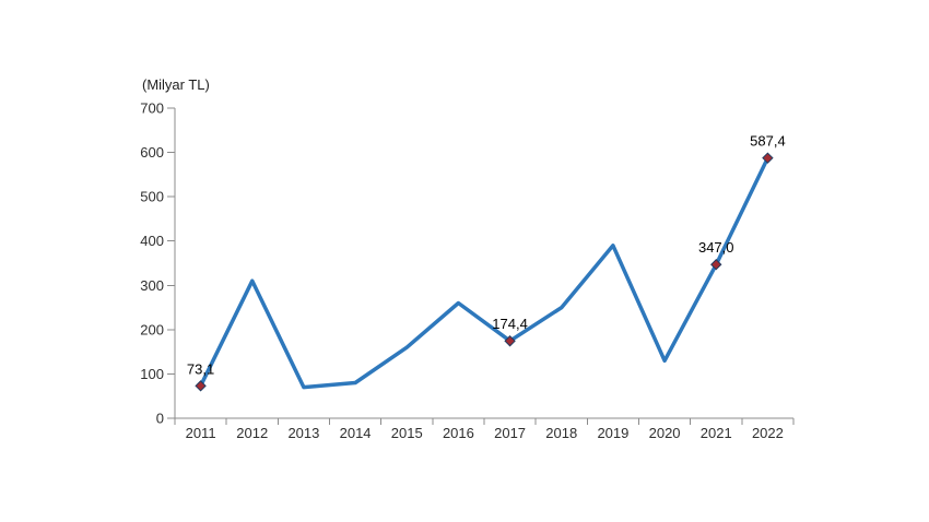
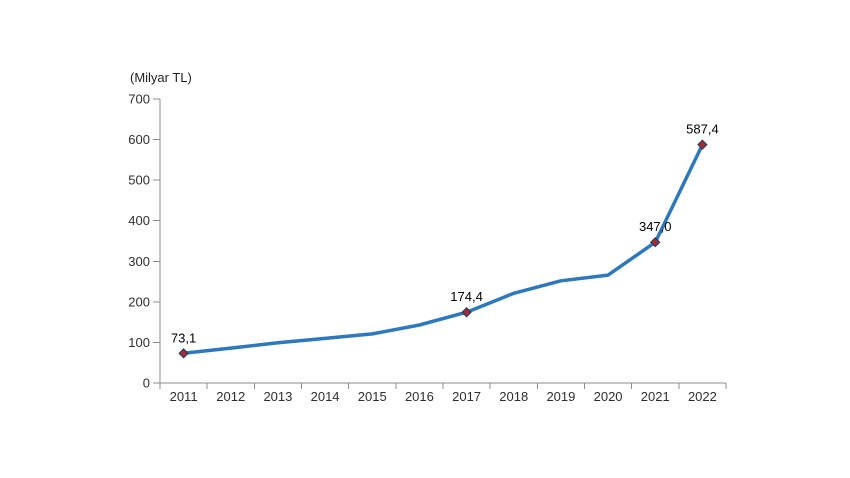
2012: 310 -> 90
2013: 70 -> 100
2014: 80 -> 110
2015: 160 -> 120
2016: 260 -> 140
2018: 250 -> 220
2019: 390 -> 250
2020: 130 -> 270
